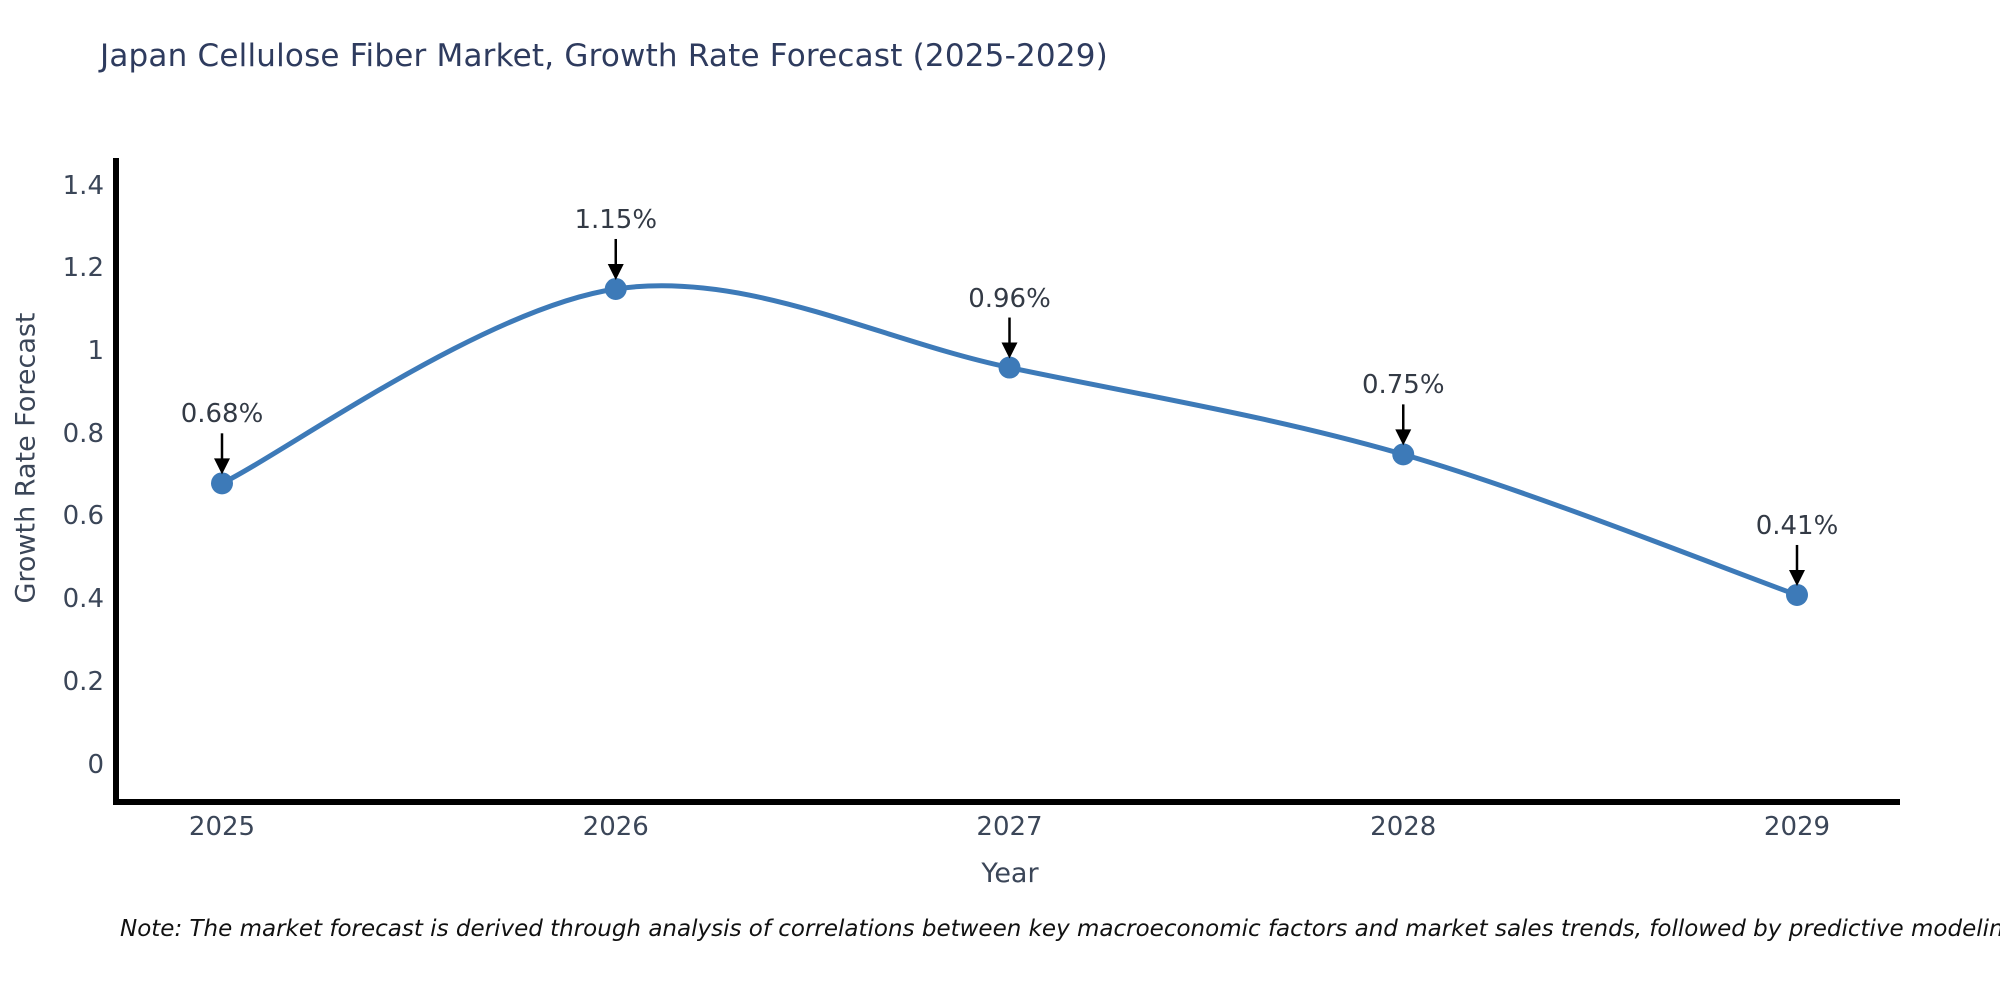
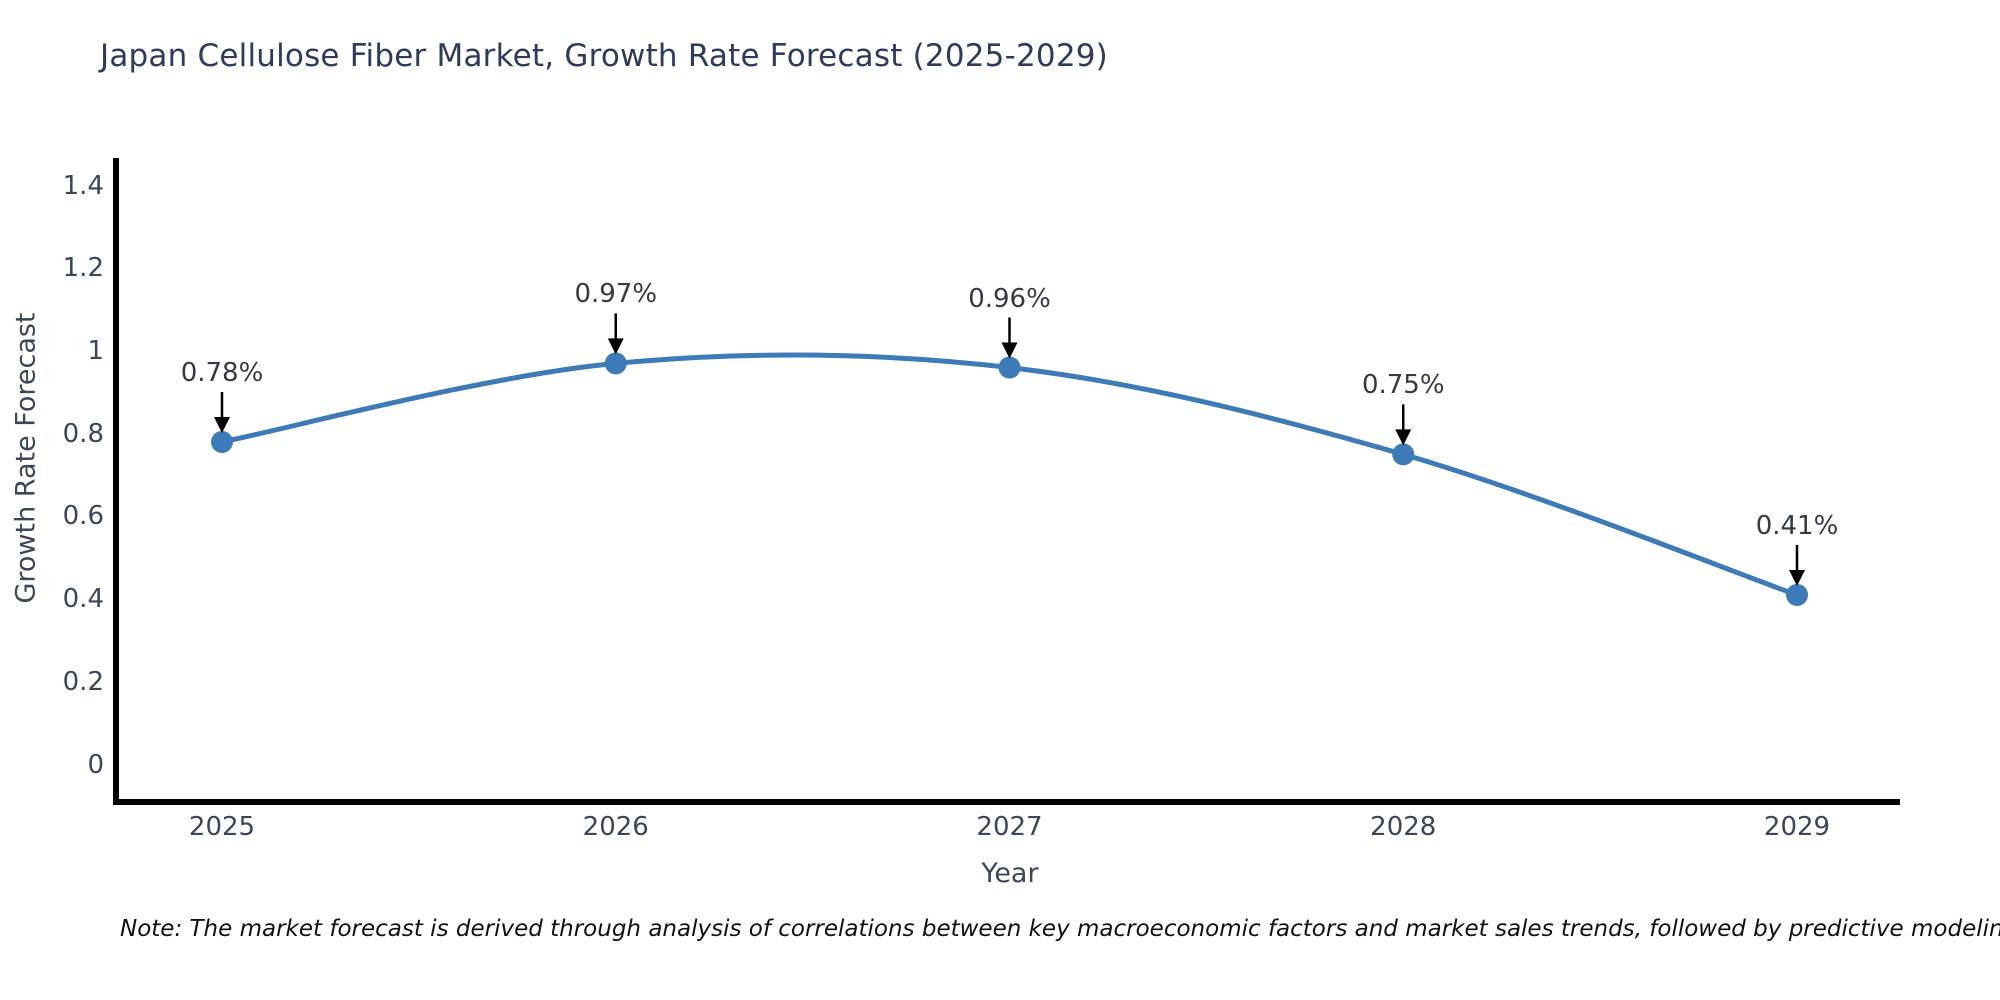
2025: 0.68% -> 0.78%
2026: 1.15% -> 0.97%
